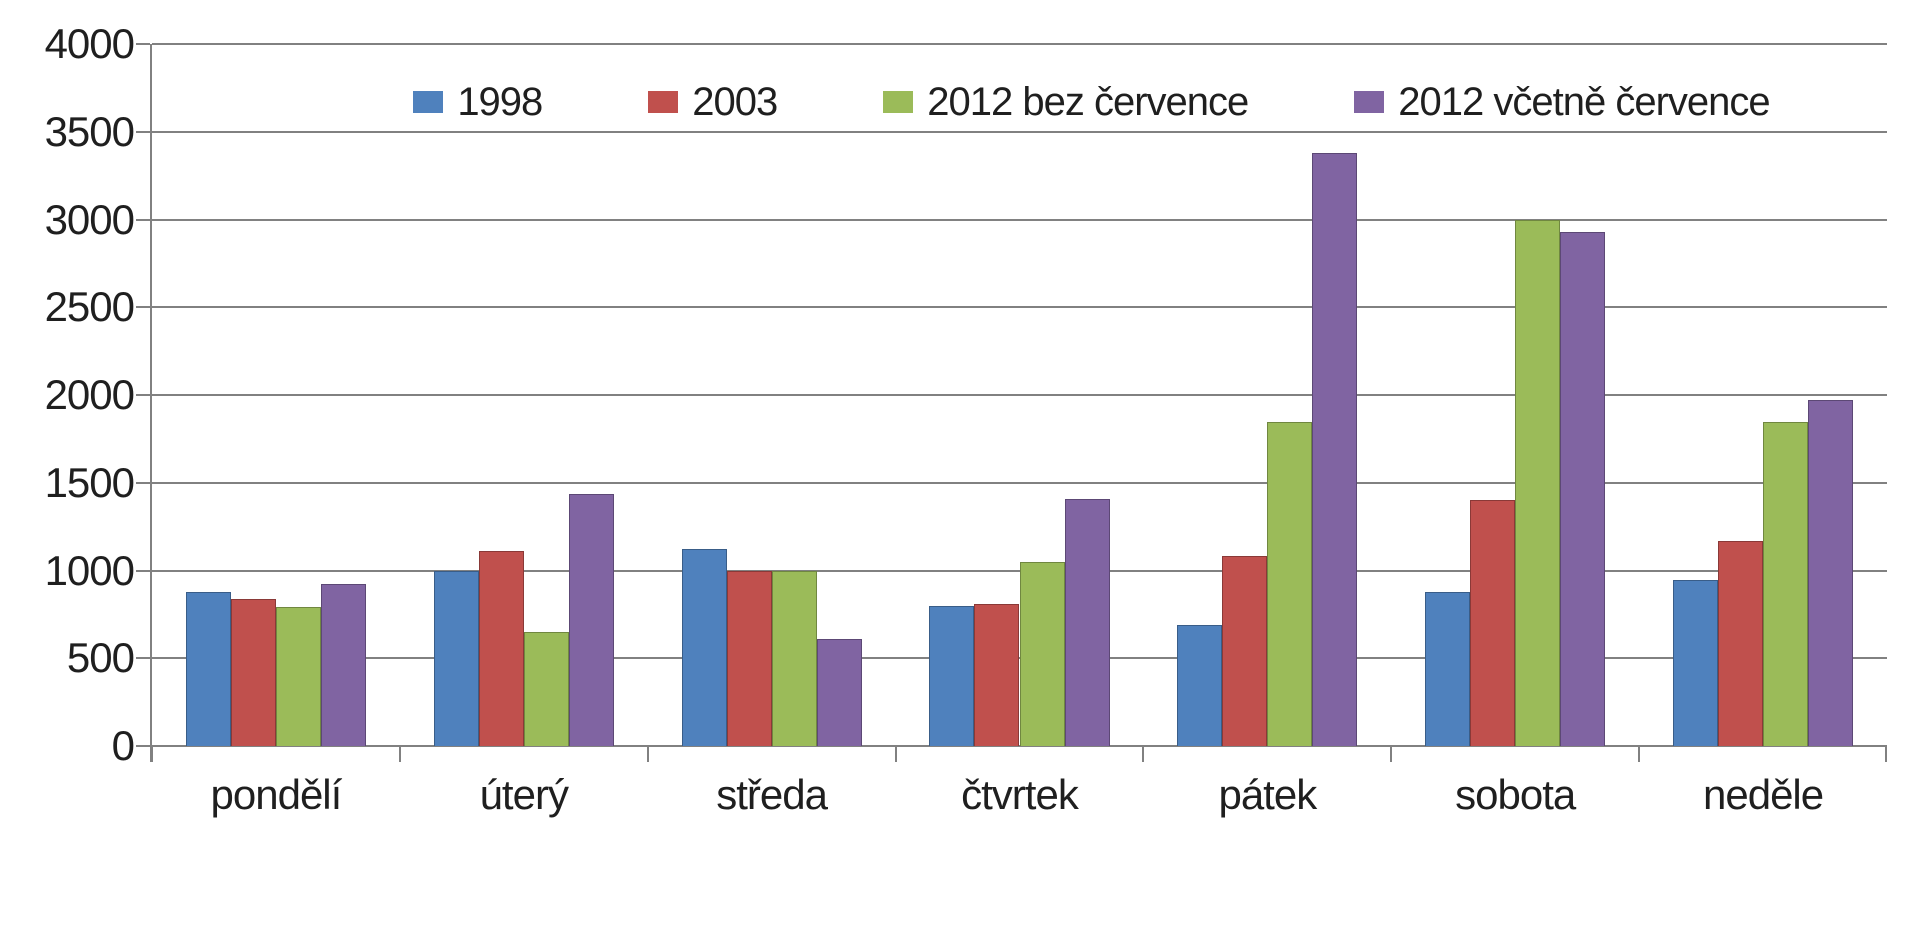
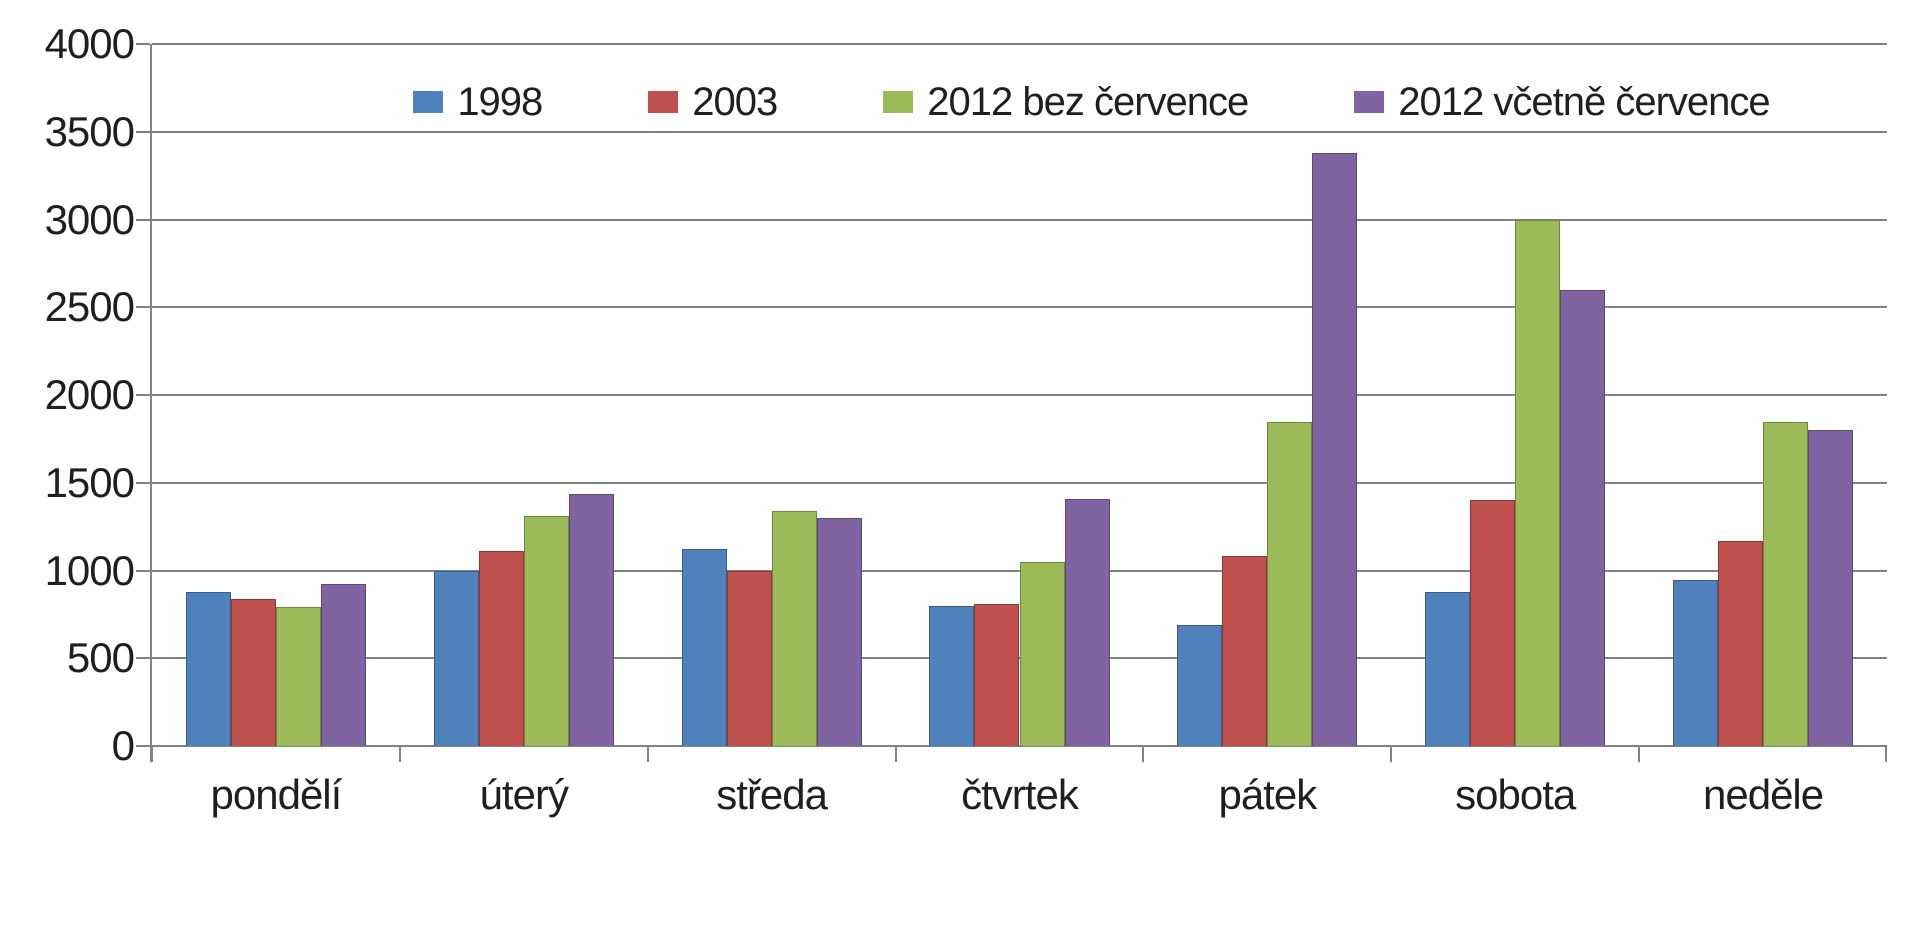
2012 bez července/úterý: 650 -> 1310
2012 bez července/středa: 1000 -> 1340
2012 včetně července/středa: 610 -> 1300
2012 včetně července/sobota: 2930 -> 2600
2012 včetně července/neděle: 1970 -> 1800
